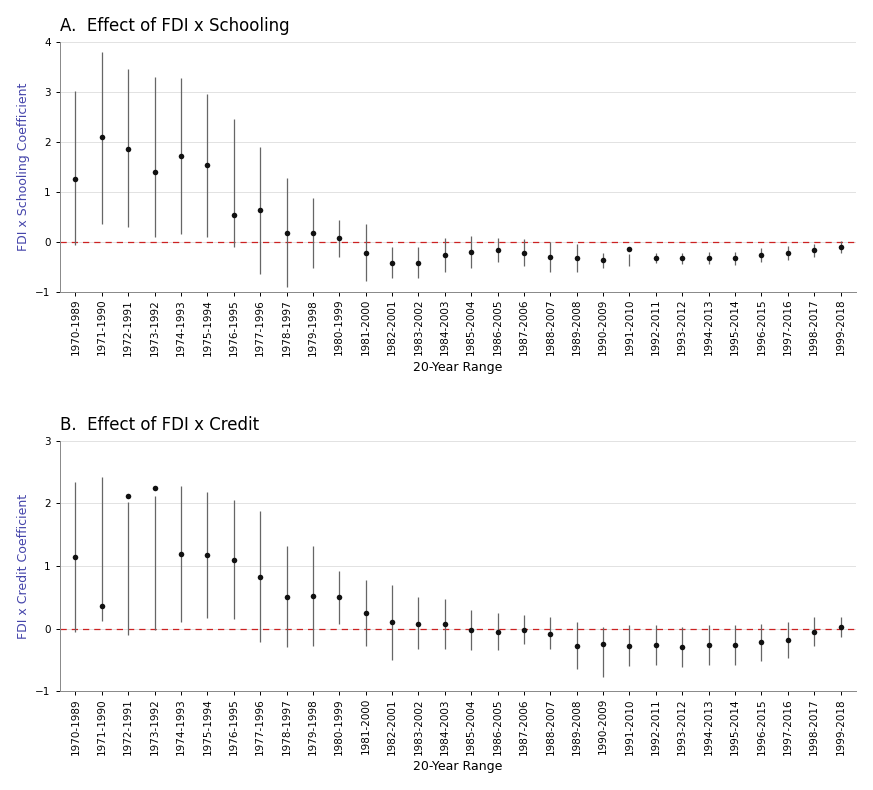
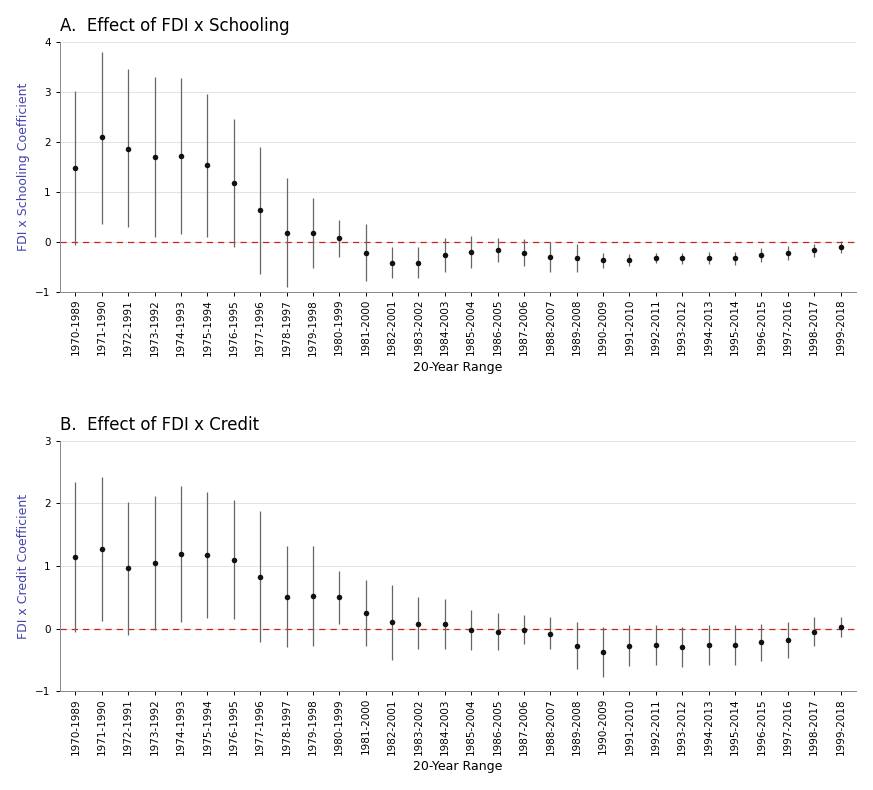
A. Effect of FDI x Schooling/1970-1989: 1.26 -> 1.48
A. Effect of FDI x Schooling/1973-1992: 1.40 -> 1.70
A. Effect of FDI x Schooling/1976-1995: 0.54 -> 1.18
A. Effect of FDI x Schooling/1991-2010: -0.14 -> -0.36
B. Effect of FDI x Credit/1971-1990: 0.36 -> 1.28
B. Effect of FDI x Credit/1972-1991: 2.12 -> 0.97
B. Effect of FDI x Credit/1973-1992: 2.24 -> 1.05
B. Effect of FDI x Credit/1990-2009: -0.24 -> -0.38
